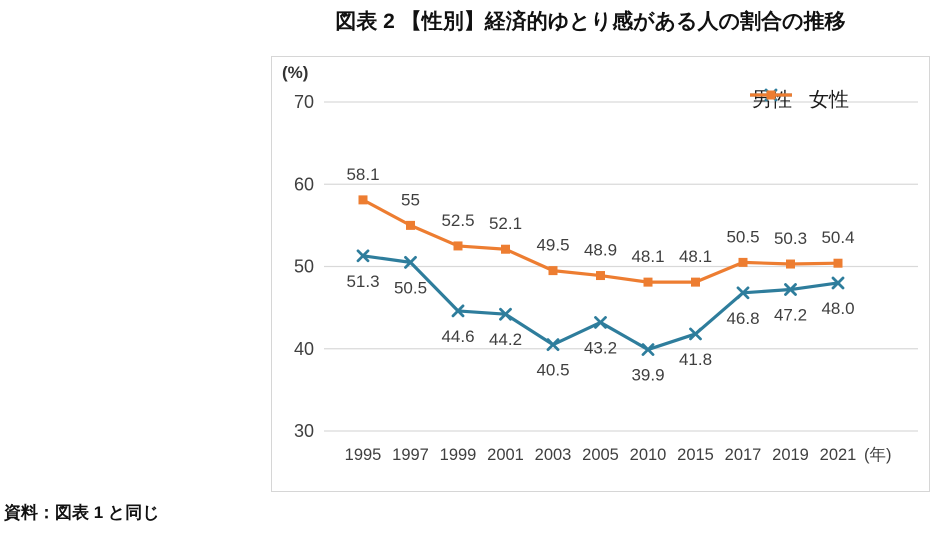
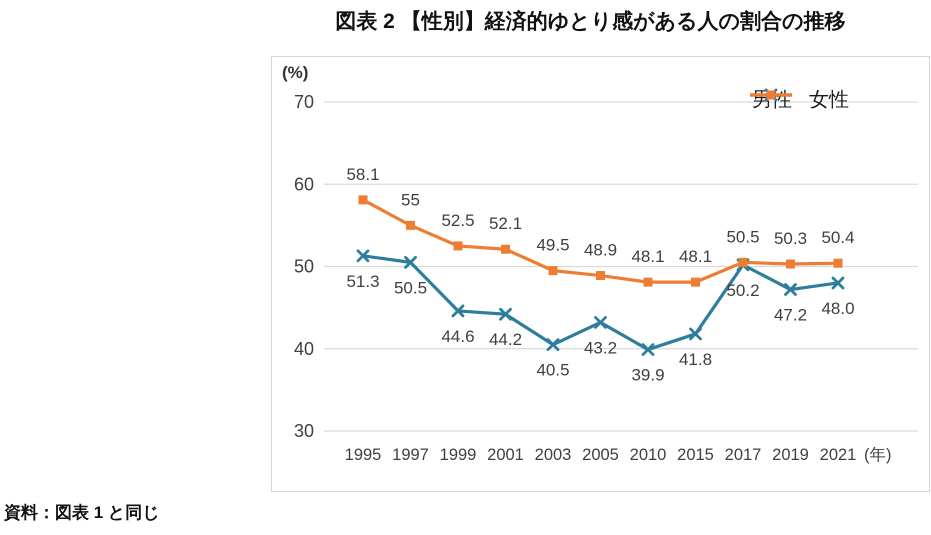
男性/2017: 46.8 -> 50.2
